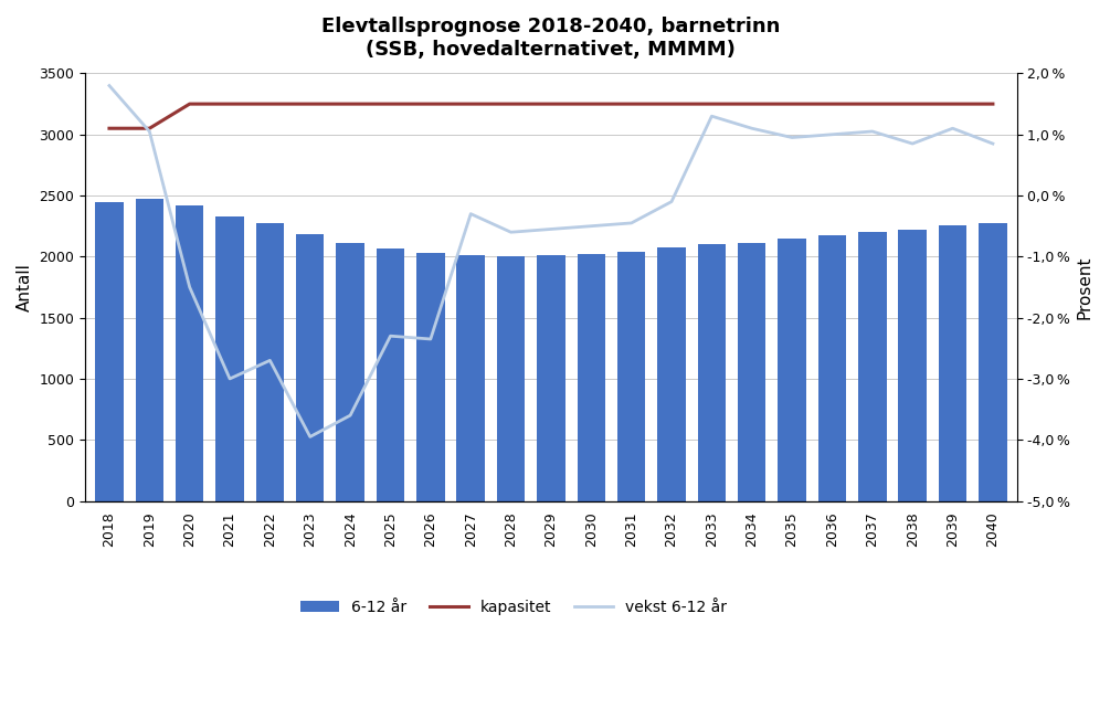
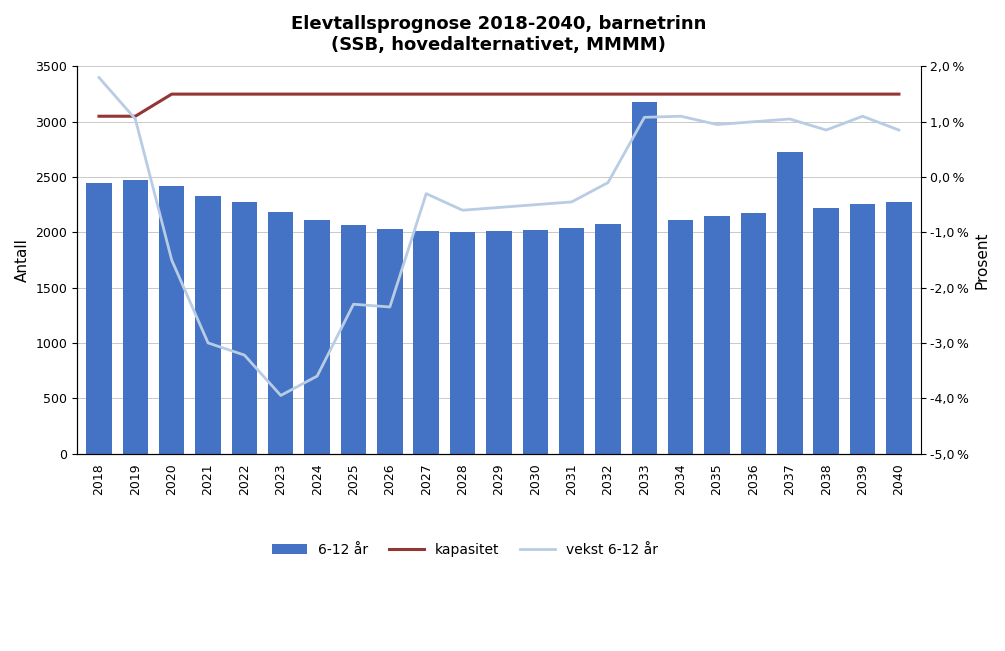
vekst 6-12 år/2022: -2,70 % -> -3,22 %
6-12 år/2033: 2100 -> 3180
vekst 6-12 år/2033: 1,30 % -> 1,08 %
6-12 år/2037: 2200 -> 2730
